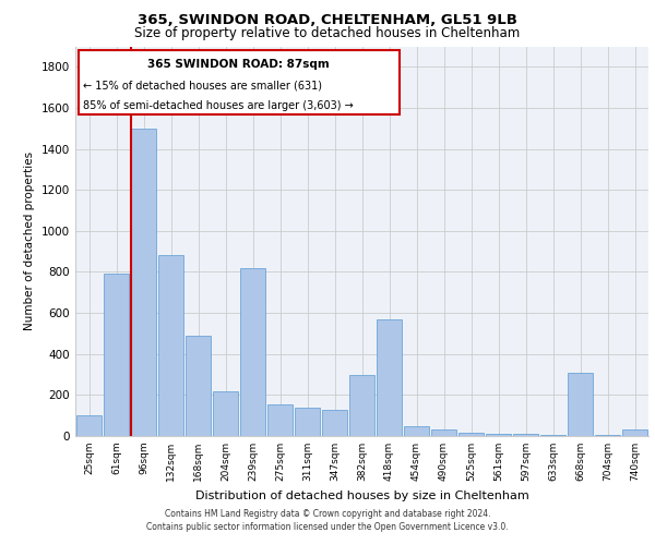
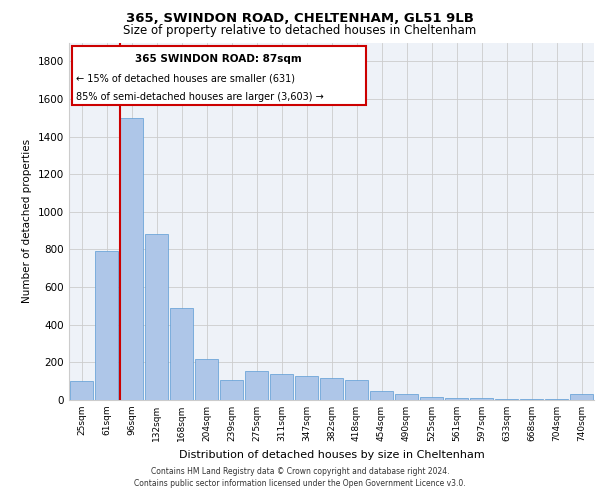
239sqm: 820 -> 100
382sqm: 300 -> 120
418sqm: 570 -> 100
668sqm: 310 -> 0
